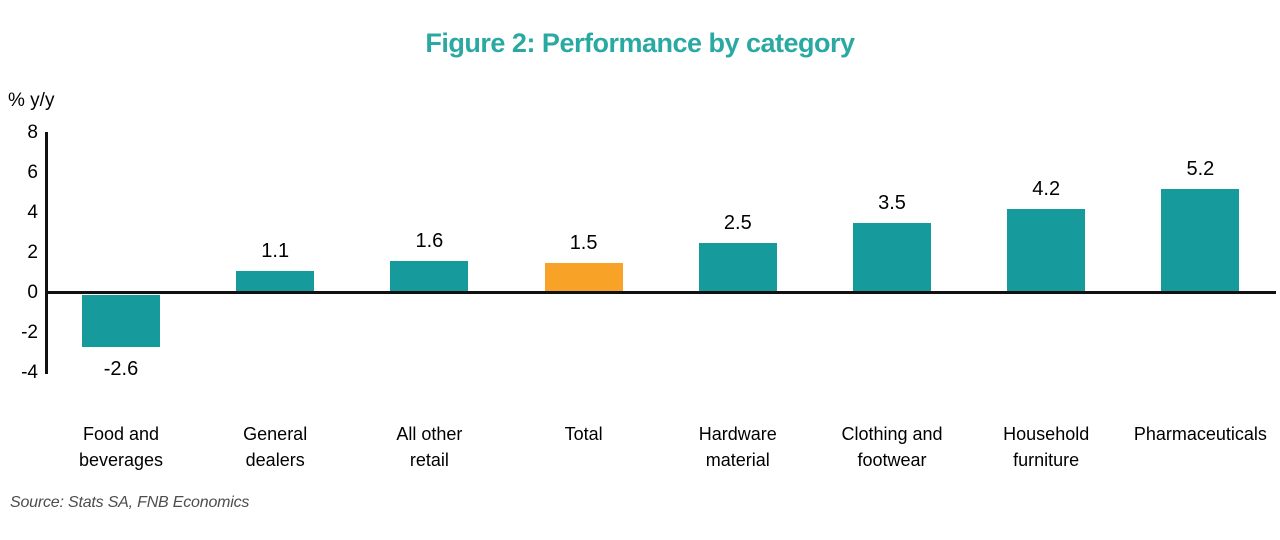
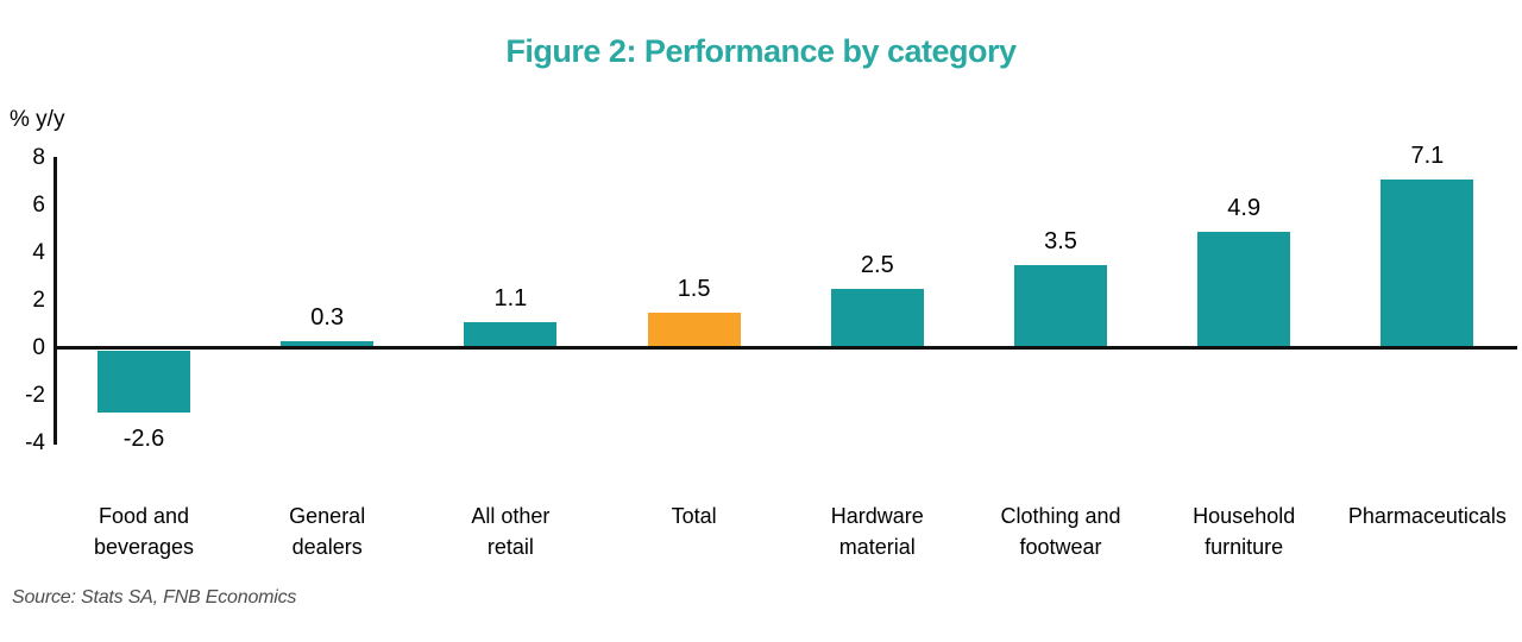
General dealers: 1.1 -> 0.3
All other retail: 1.6 -> 1.1
Household furniture: 4.2 -> 4.9
Pharmaceuticals: 5.2 -> 7.1
